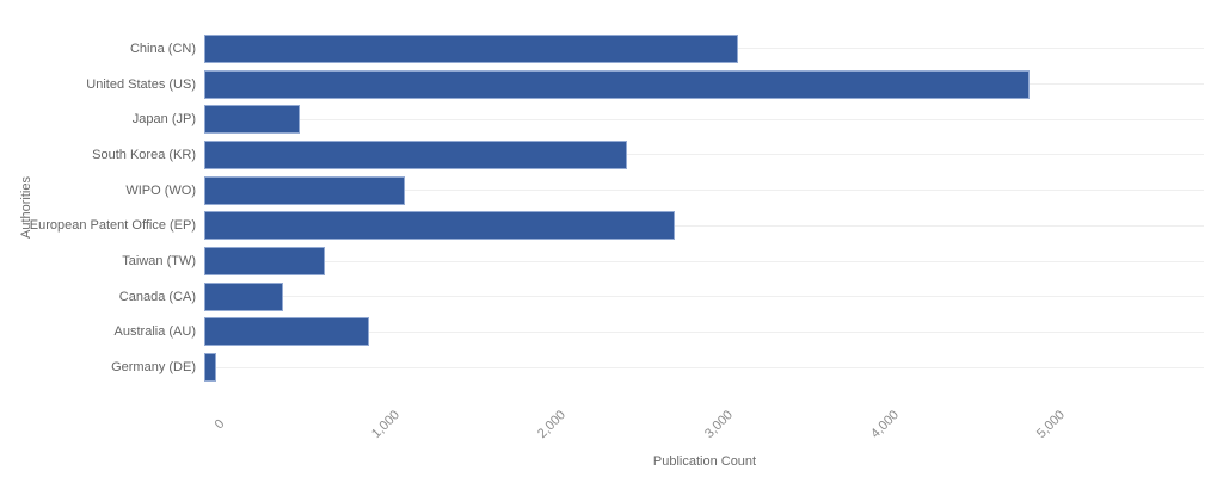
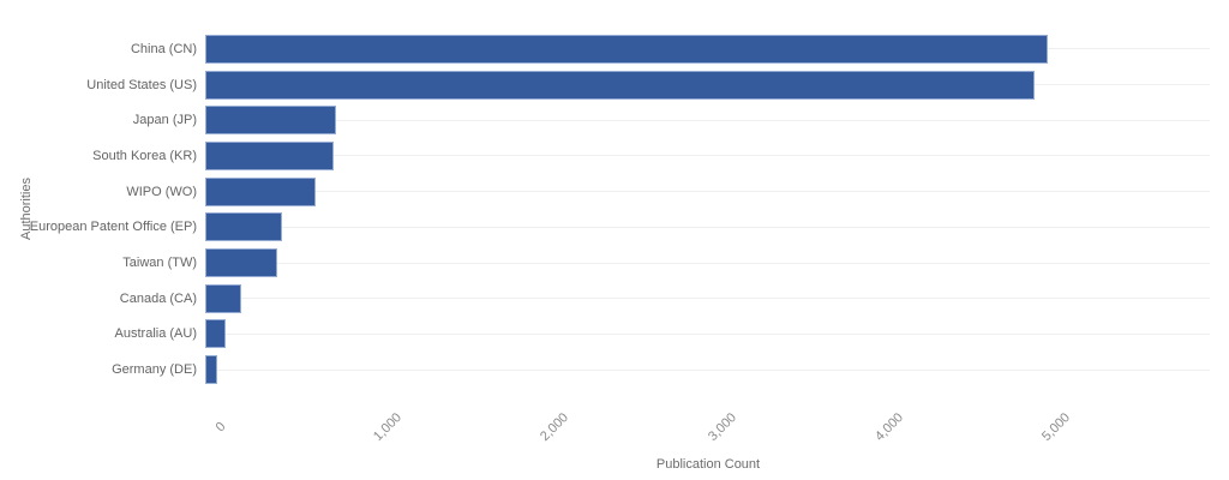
China (CN): 3200 -> 5030
Japan (JP): 570 -> 780
South Korea (KR): 2530 -> 760
WIPO (WO): 1200 -> 650
European Patent Office (EP): 2820 -> 460
Taiwan (TW): 720 -> 420
Canada (CA): 470 -> 200
Australia (AU): 980 -> 120
